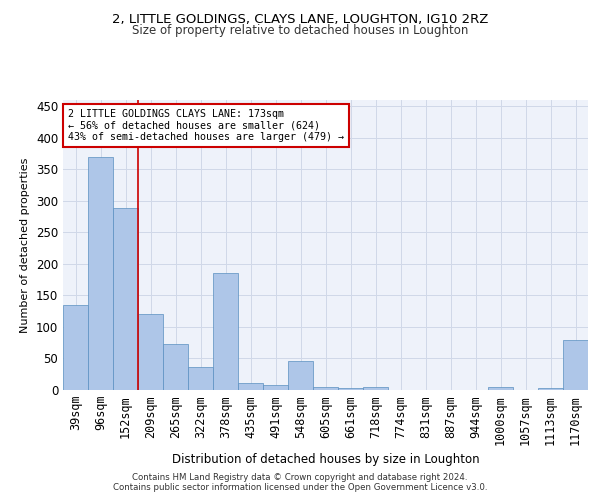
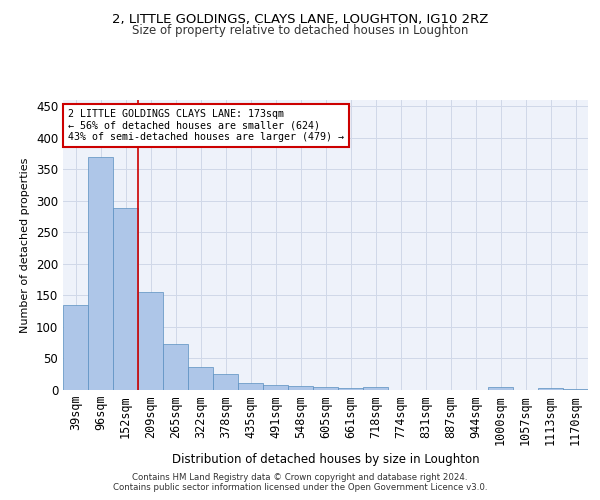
209sqm: 120 -> 155
378sqm: 186 -> 25
548sqm: 46 -> 6
1170sqm: 80 -> 1
